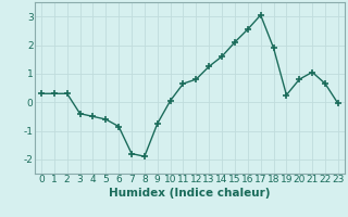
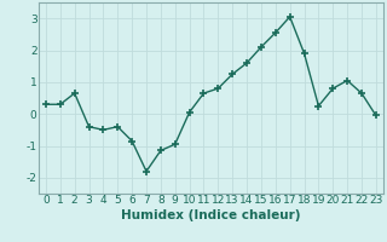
2: 0.30 -> 0.65
5: -0.60 -> -0.40
8: -1.90 -> -1.15
9: -0.75 -> -0.95
